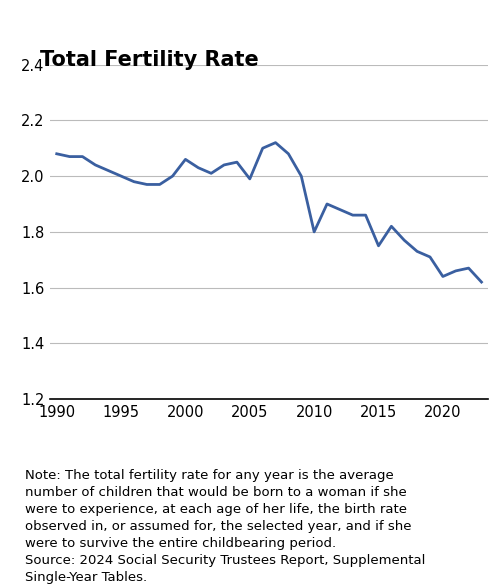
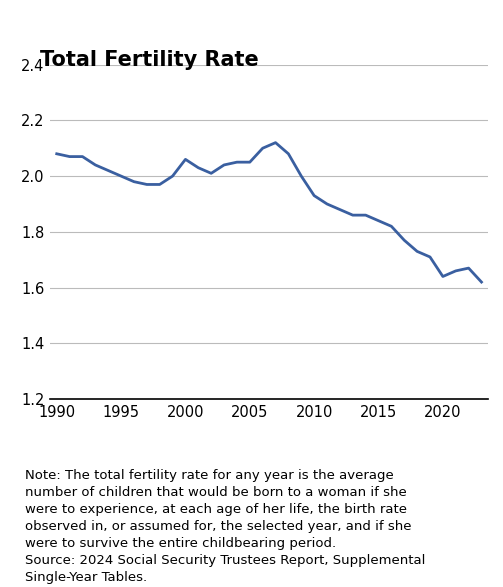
2005: 1.99 -> 2.05
2010: 1.80 -> 1.93
2015: 1.75 -> 1.84
